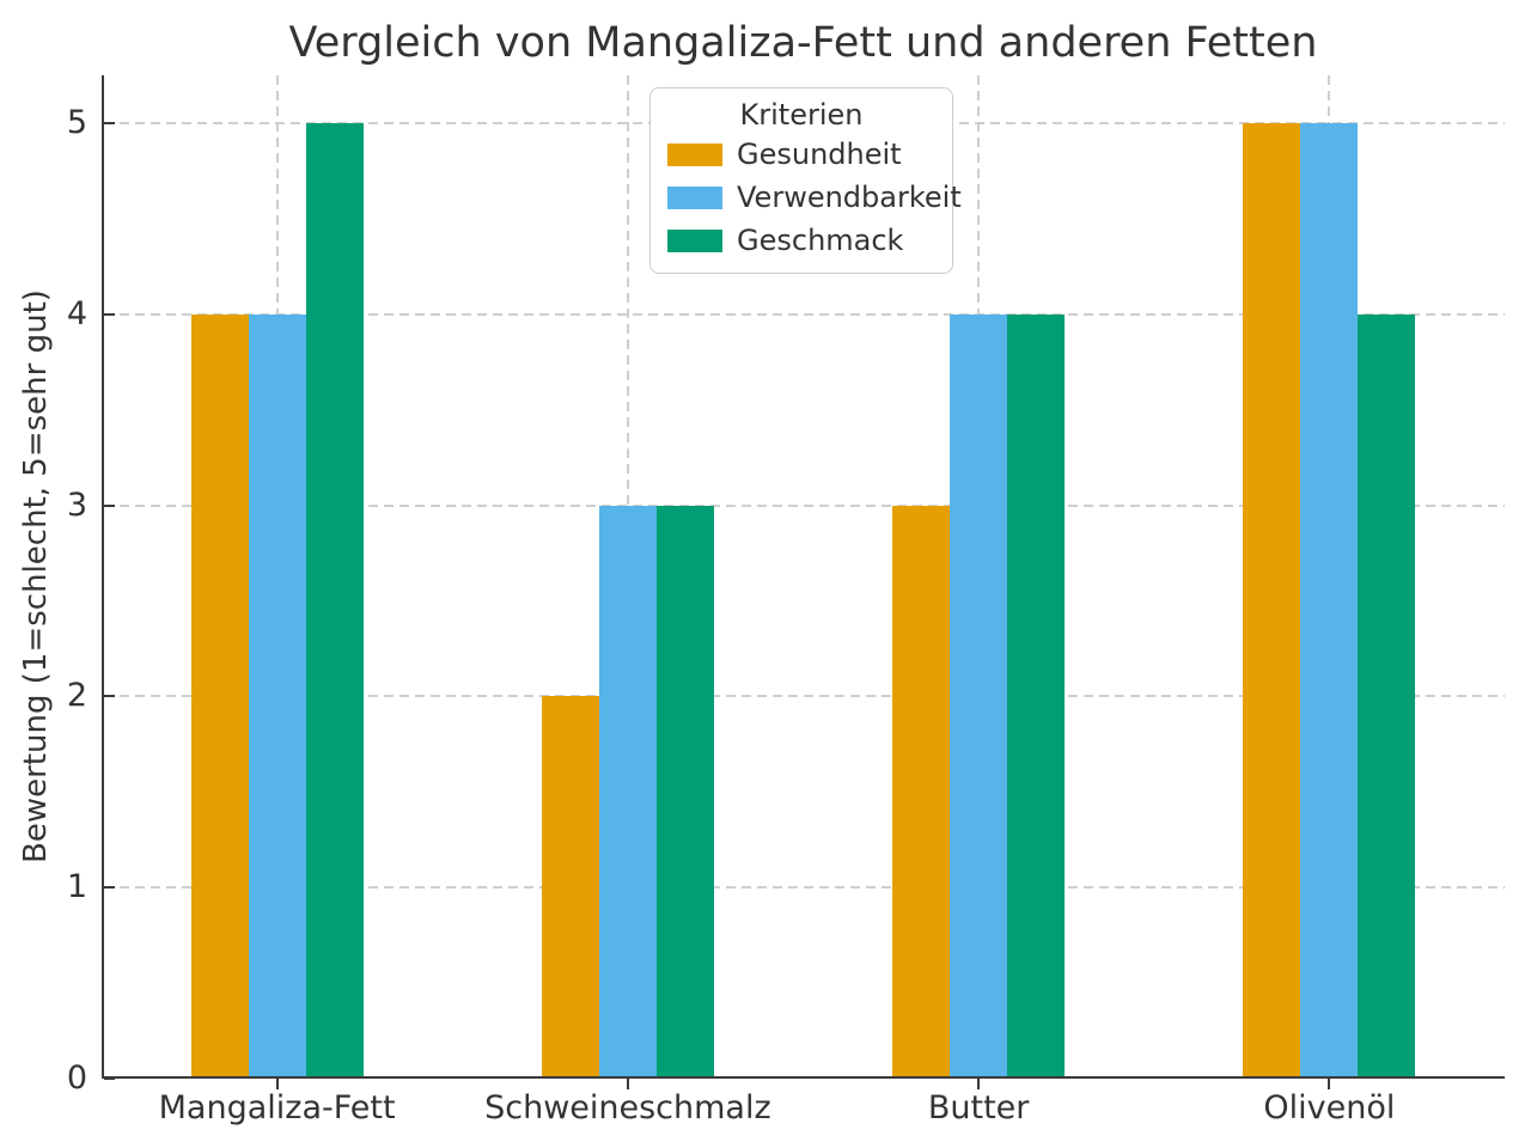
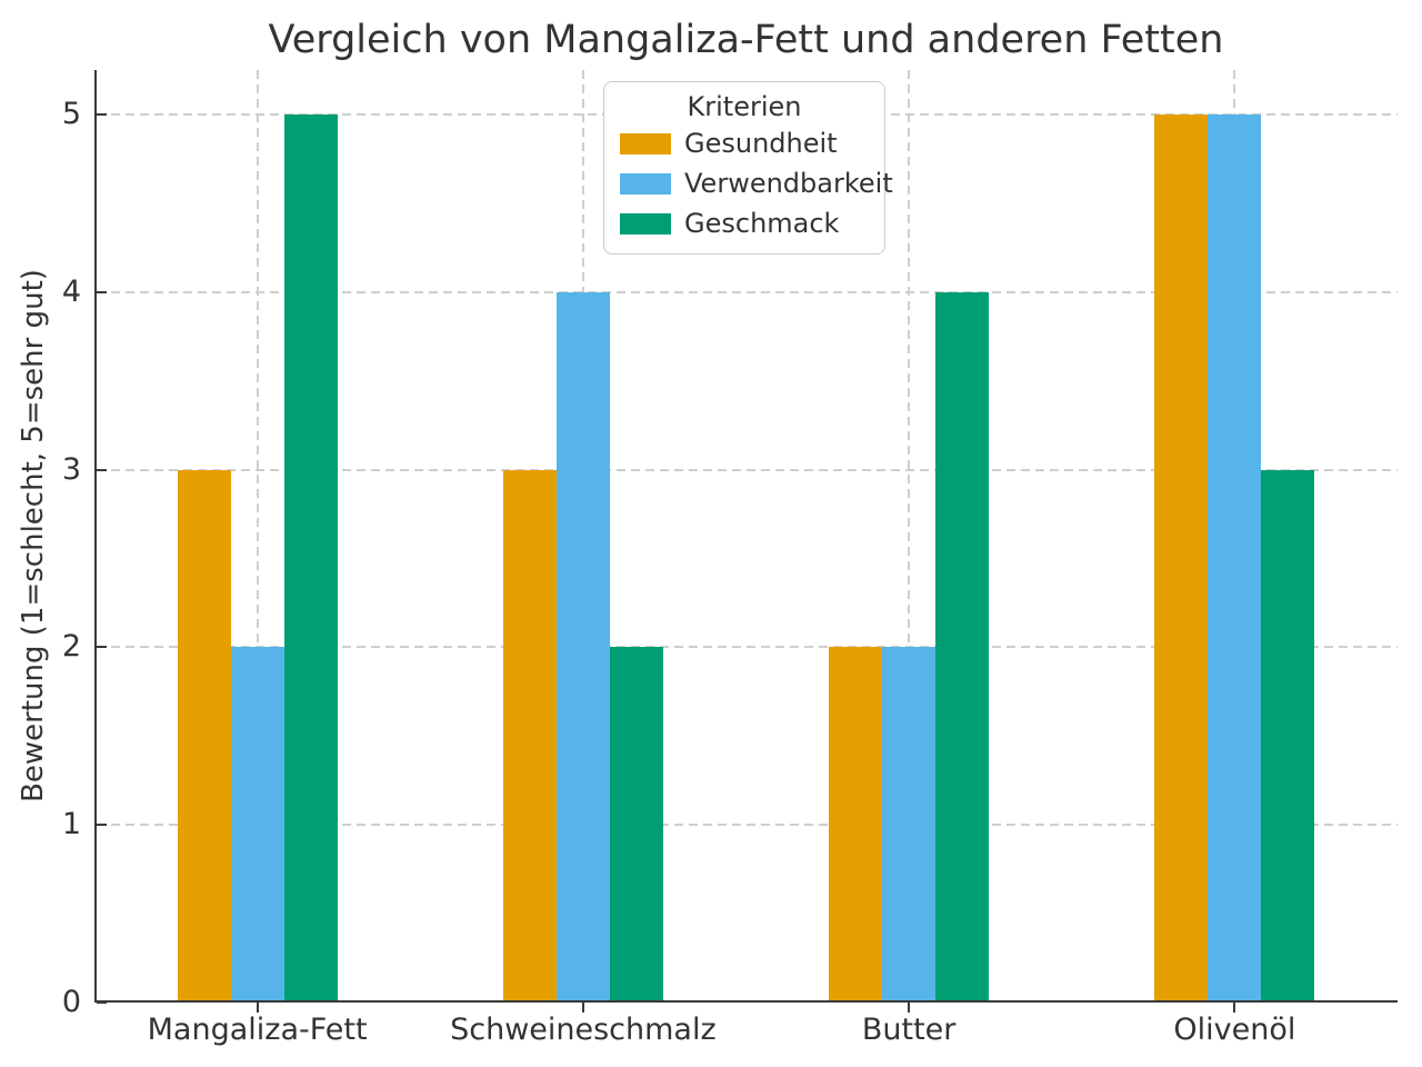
Gesundheit/Mangaliza-Fett: 4 -> 3
Verwendbarkeit/Mangaliza-Fett: 4 -> 2
Gesundheit/Schweineschmalz: 2 -> 3
Verwendbarkeit/Schweineschmalz: 3 -> 4
Geschmack/Schweineschmalz: 3 -> 2
Gesundheit/Butter: 3 -> 2
Verwendbarkeit/Butter: 4 -> 2
Geschmack/Olivenöl: 4 -> 3
